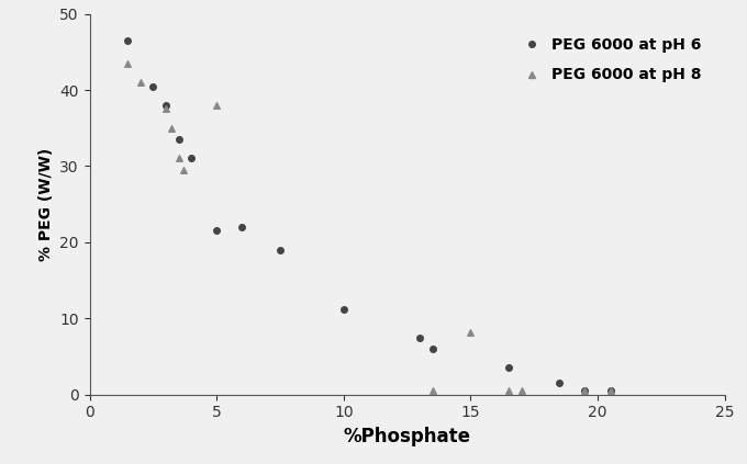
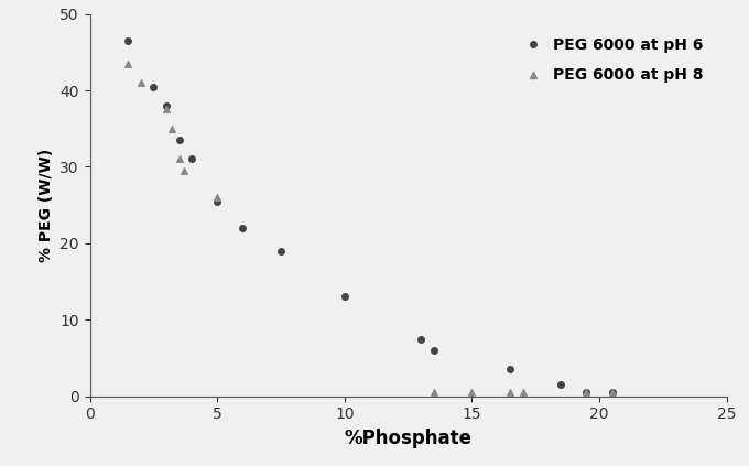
PEG 6000 at pH 6/5: 21.6 -> 25.5
PEG 6000 at pH 8/5: 38.0 -> 26.0
PEG 6000 at pH 6/10: 11.2 -> 13.0
PEG 6000 at pH 8/15: 8.2 -> 0.5
